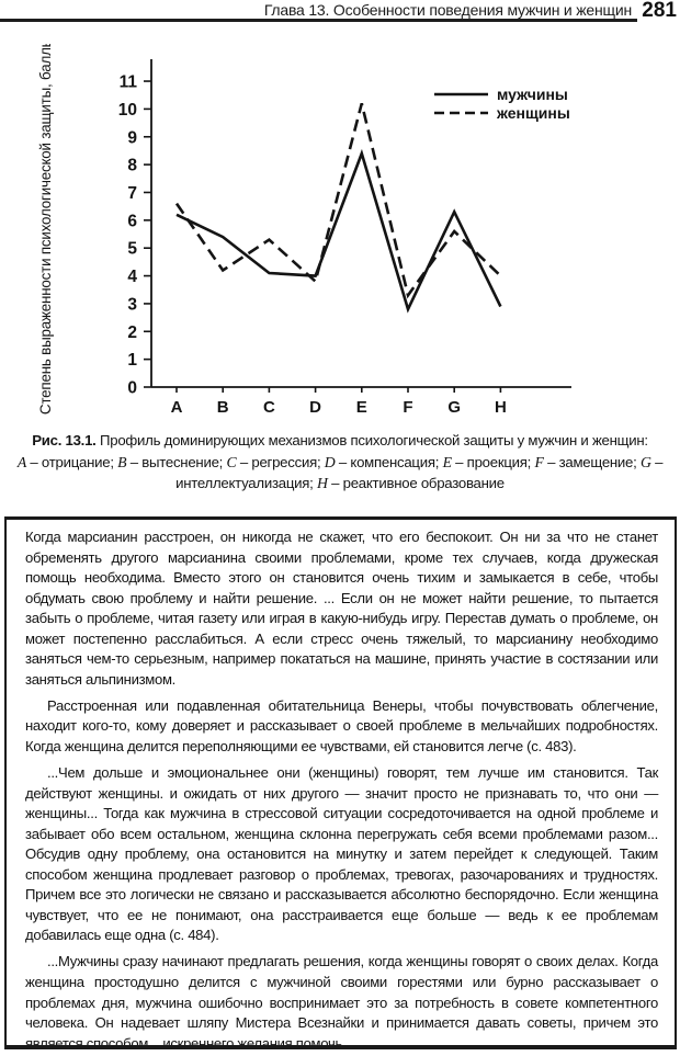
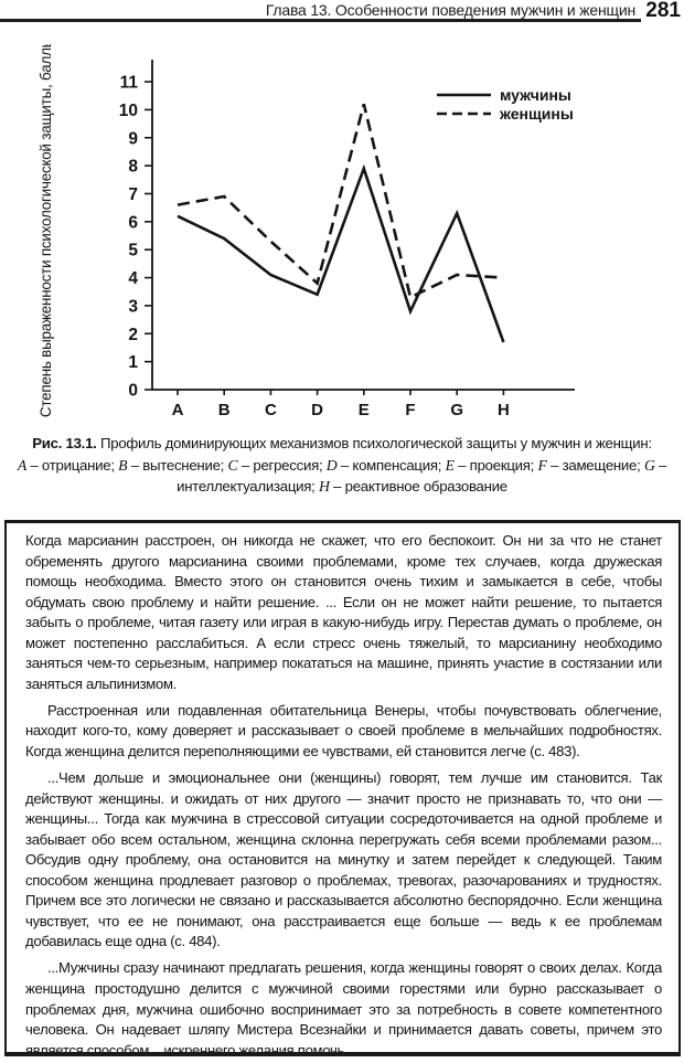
женщины/B: 4.2 -> 6.9
мужчины/D: 4.0 -> 3.4
мужчины/E: 8.4 -> 7.9
женщины/G: 5.6 -> 4.1
мужчины/H: 2.9 -> 1.7
